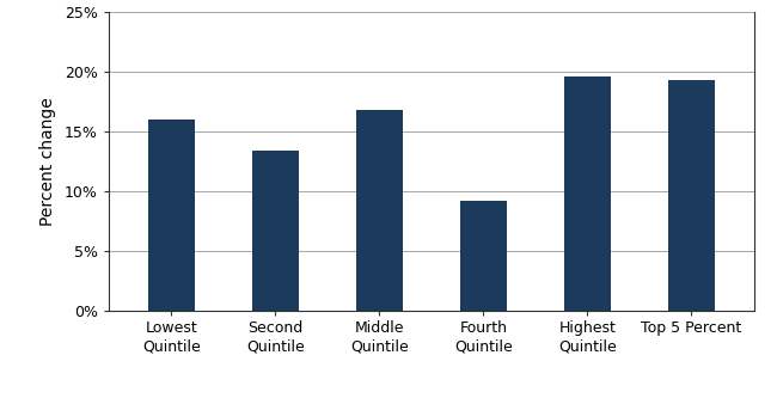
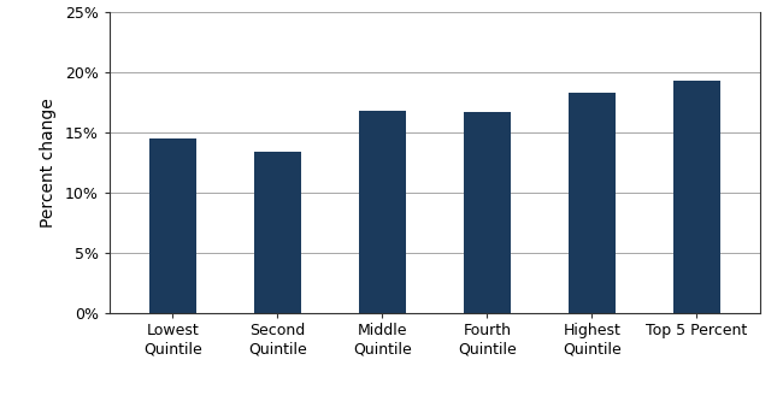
Lowest Quintile: 16.0% -> 14.5%
Fourth Quintile: 9.2% -> 16.7%
Highest Quintile: 19.6% -> 18.3%
